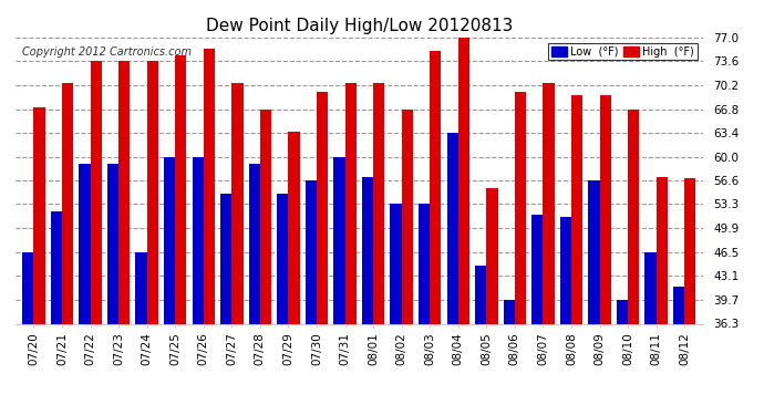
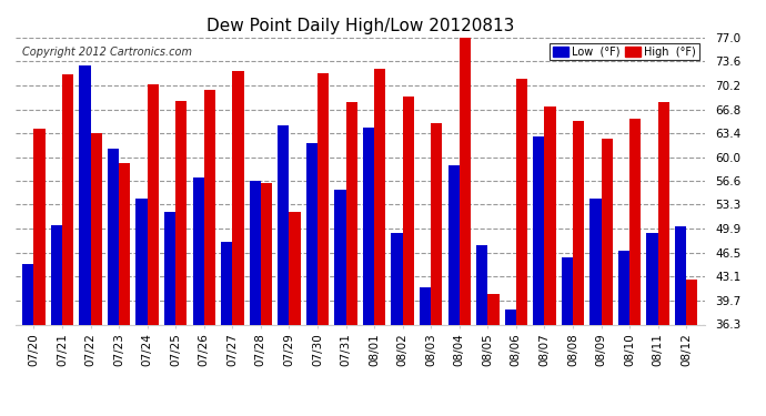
Low (°F)/07/20: 46.5 -> 44.8
High (°F)/07/20: 67.0 -> 64.0
Low (°F)/07/21: 52.2 -> 50.4
High (°F)/07/21: 70.5 -> 71.8
Low (°F)/07/22: 59.0 -> 73.0
High (°F)/07/22: 73.6 -> 63.4
Low (°F)/07/23: 59.0 -> 61.2
High (°F)/07/23: 73.6 -> 59.2
Low (°F)/07/24: 46.5 -> 54.2
High (°F)/07/24: 73.6 -> 70.4
Low (°F)/07/25: 60.0 -> 52.2
High (°F)/07/25: 74.5 -> 68.0
Low (°F)/07/26: 60.0 -> 57.2
High (°F)/07/26: 75.4 -> 69.6
Low (°F)/07/27: 54.8 -> 48.0
High (°F)/07/27: 70.5 -> 72.2
Low (°F)/07/28: 59.0 -> 56.6
High (°F)/07/28: 66.8 -> 56.4
Low (°F)/07/29: 54.8 -> 64.6
High (°F)/07/29: 63.6 -> 52.2
Low (°F)/07/30: 56.6 -> 62.0
High (°F)/07/30: 69.2 -> 72.0
Low (°F)/07/31: 60.0 -> 55.4
High (°F)/07/31: 70.5 -> 67.8
Low (°F)/08/01: 57.2 -> 64.2
High (°F)/08/01: 70.5 -> 72.6
Low (°F)/08/02: 53.3 -> 49.2
High (°F)/08/02: 66.8 -> 68.6
Low (°F)/08/03: 53.3 -> 41.6
High (°F)/08/03: 75.0 -> 64.8
Low (°F)/08/04: 63.4 -> 58.8
Low (°F)/08/05: 44.6 -> 47.6
High (°F)/08/05: 55.5 -> 40.6
Low (°F)/08/06: 39.7 -> 38.4
High (°F)/08/06: 69.2 -> 71.2
Low (°F)/08/07: 51.8 -> 63.0
High (°F)/08/07: 70.5 -> 67.2
Low (°F)/08/08: 51.5 -> 45.8
High (°F)/08/08: 68.8 -> 65.2
Low (°F)/08/09: 56.6 -> 54.2
High (°F)/08/09: 68.8 -> 62.6
Low (°F)/08/10: 39.7 -> 46.8
High (°F)/08/10: 66.8 -> 65.4
Low (°F)/08/11: 46.5 -> 49.2
High (°F)/08/11: 57.2 -> 67.8
Low (°F)/08/12: 41.5 -> 50.2
High (°F)/08/12: 57.0 -> 42.6
